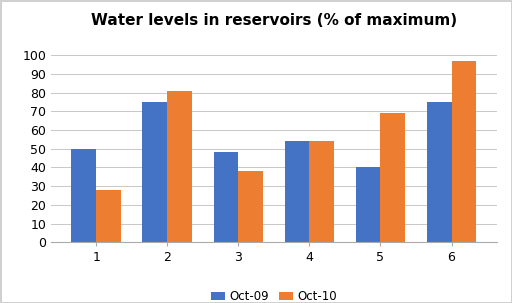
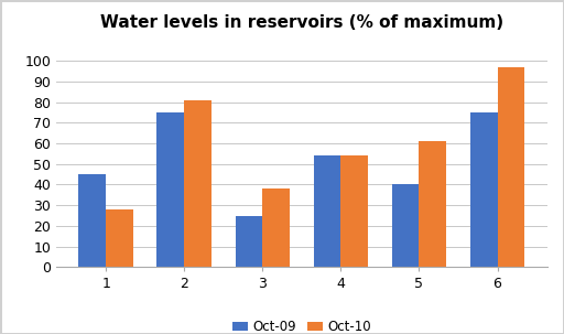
Oct-09/1: 50 -> 45
Oct-09/3: 48 -> 25
Oct-10/5: 69 -> 61
